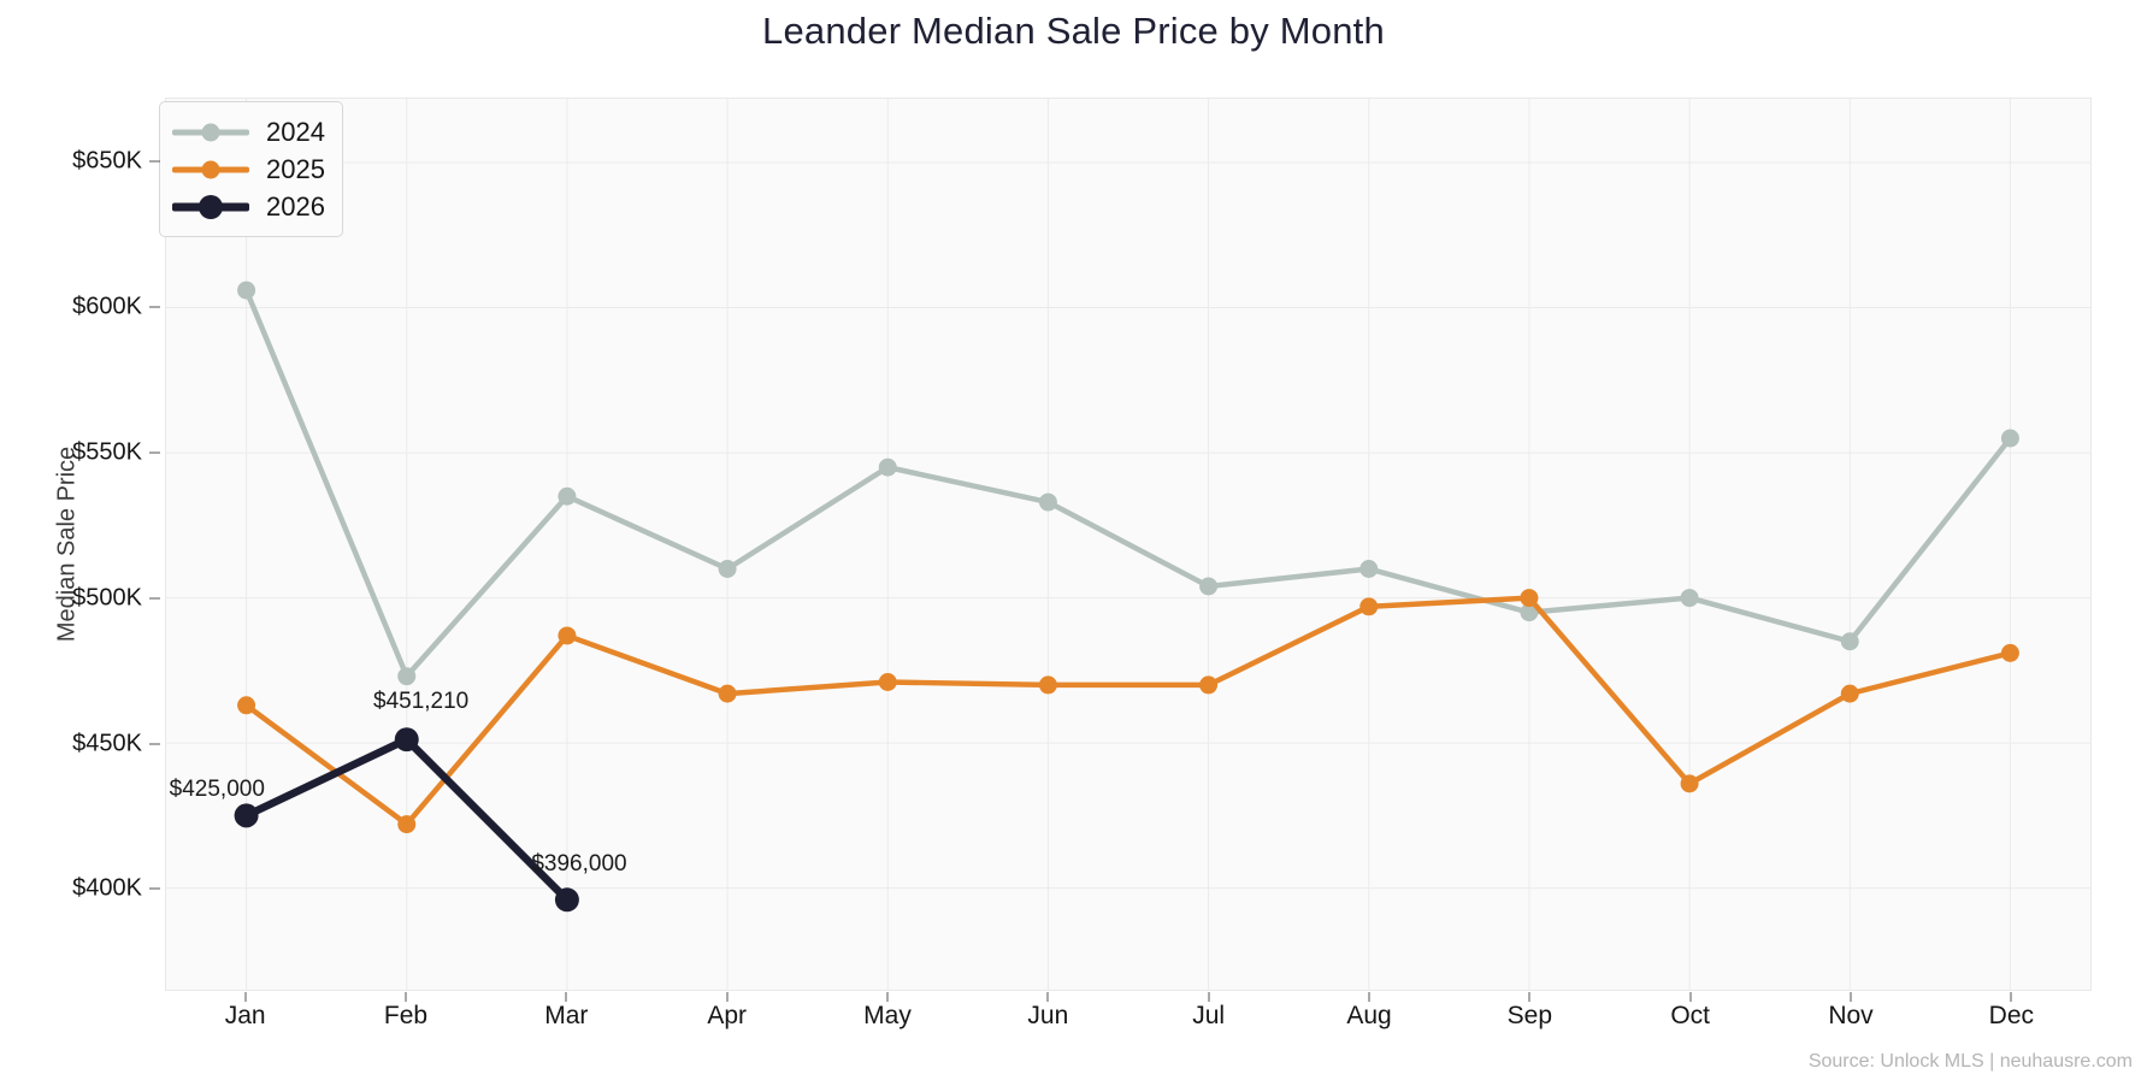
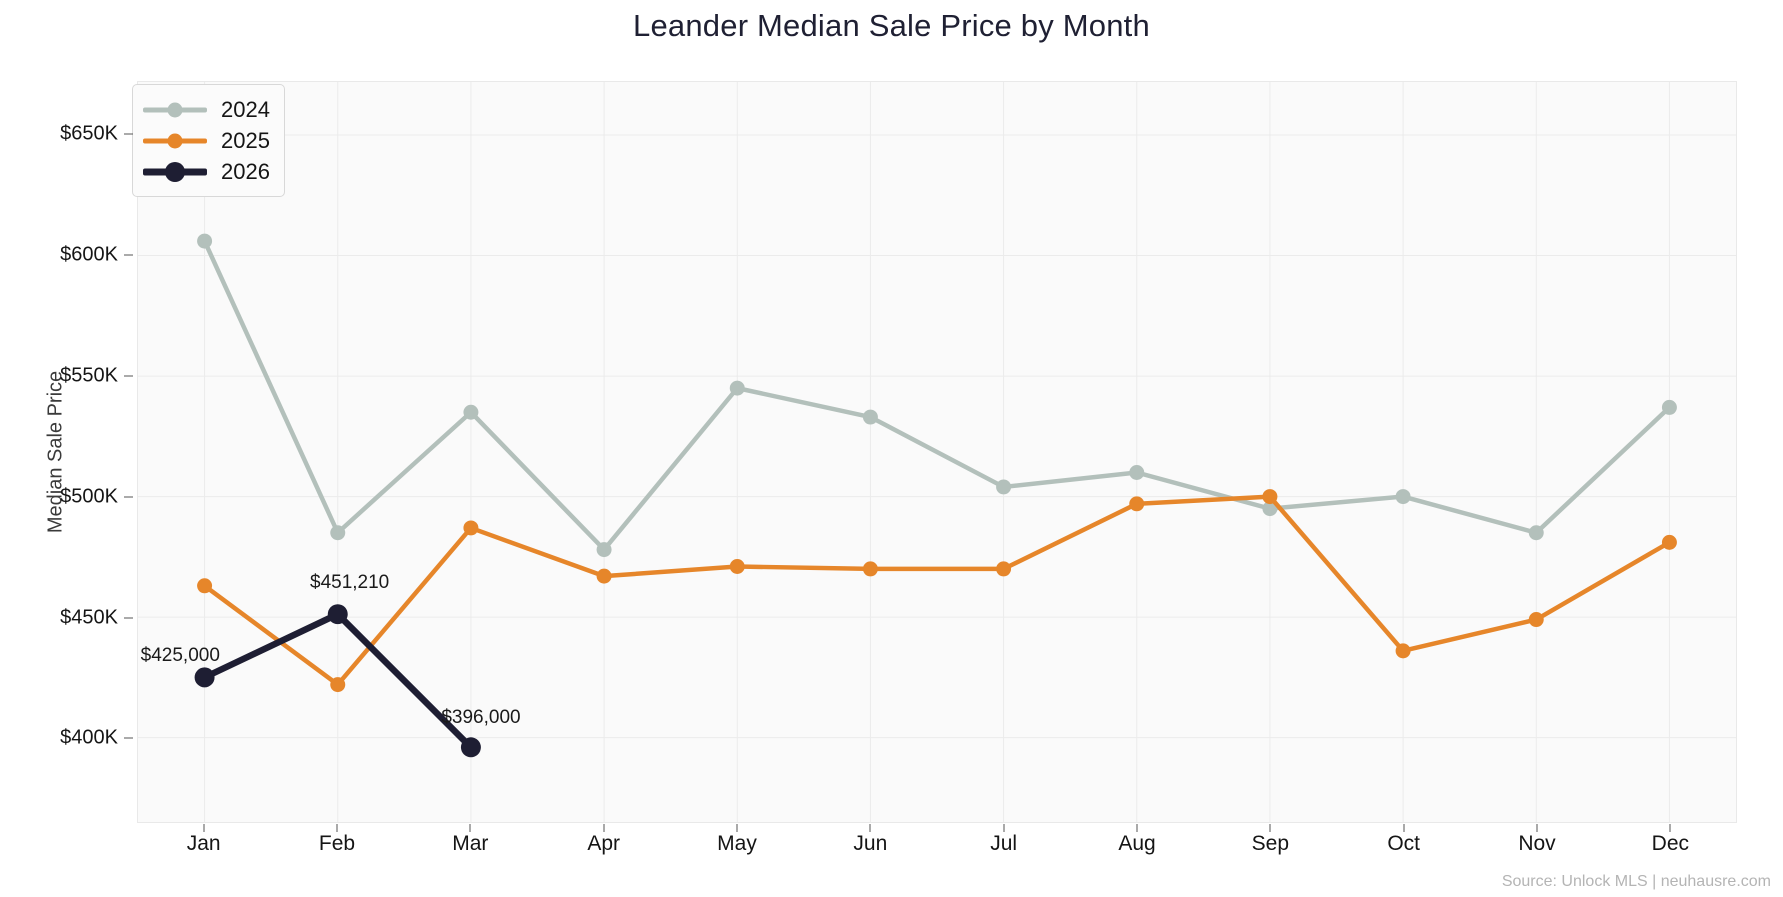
2024/Feb: $473K -> $485K
2024/Apr: $510K -> $478K
2025/Nov: $467K -> $449K
2024/Dec: $555K -> $537K
